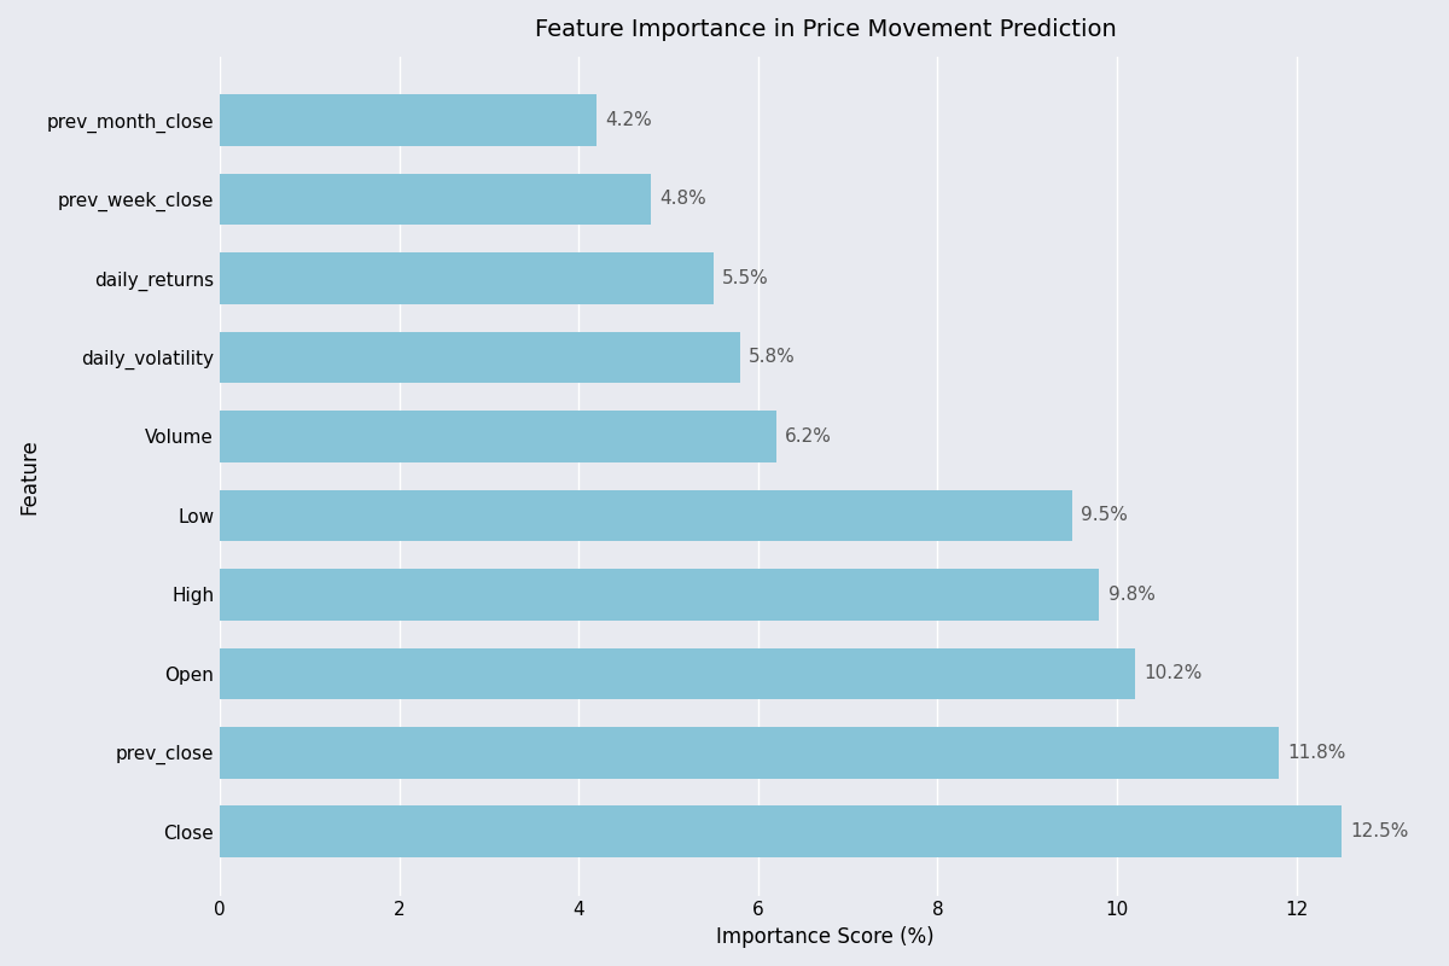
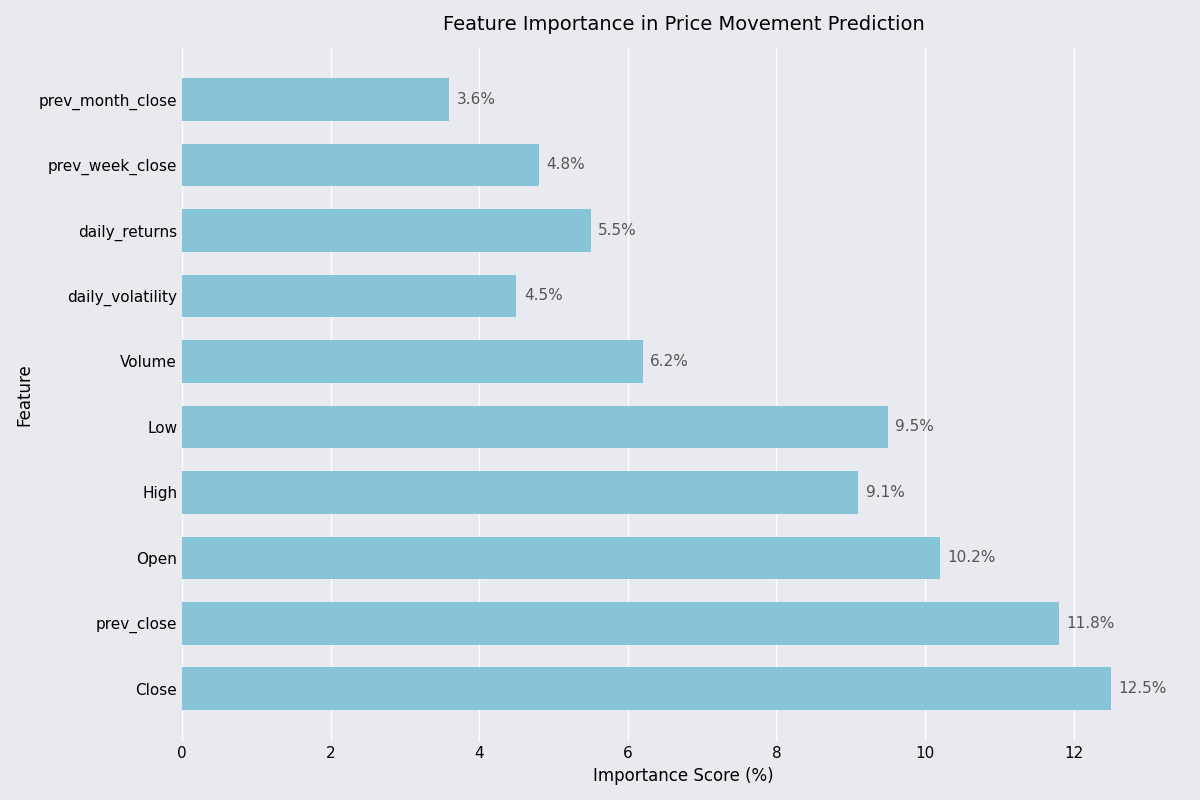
prev_month_close: 4.2% -> 3.6%
daily_volatility: 5.8% -> 4.5%
High: 9.8% -> 9.1%
